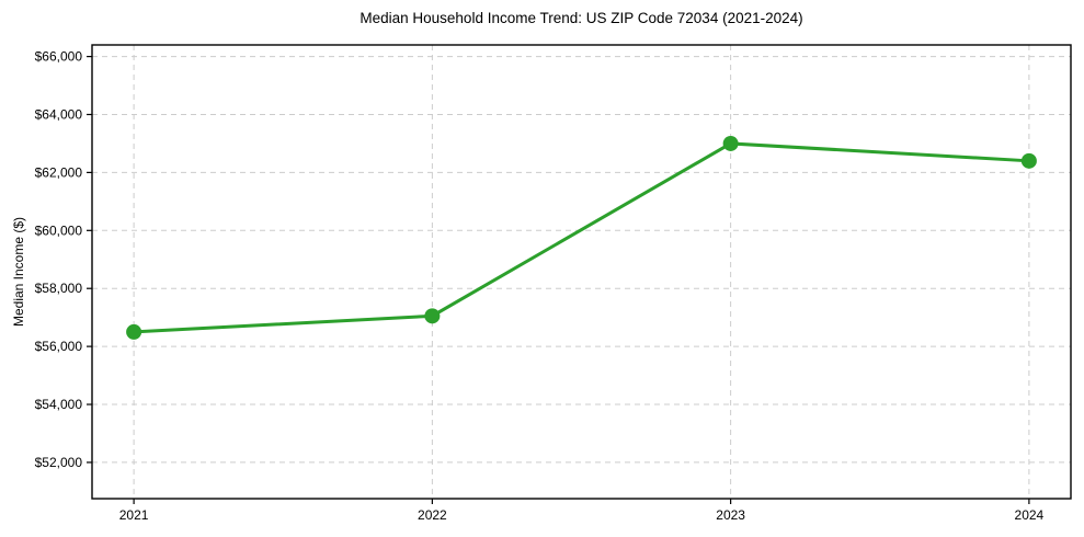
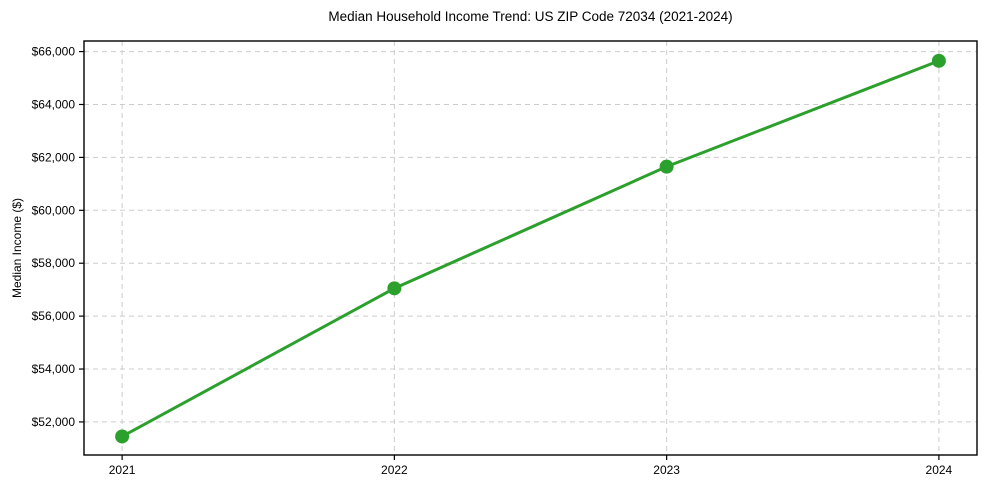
2021: $56500 -> $51400
2023: $63000 -> $61600
2024: $62400 -> $65600
